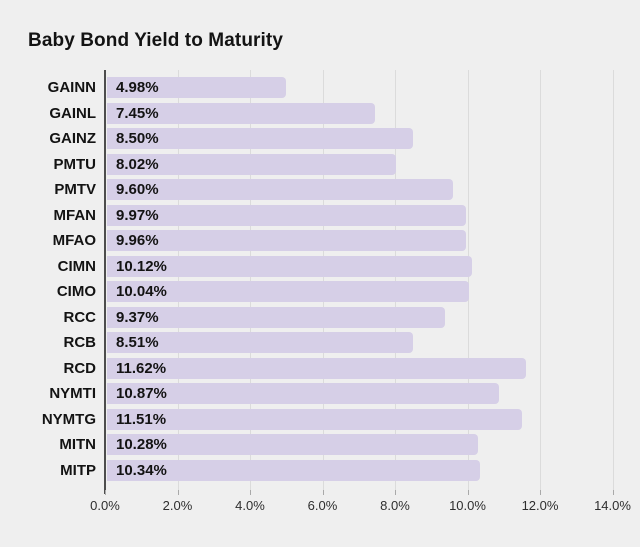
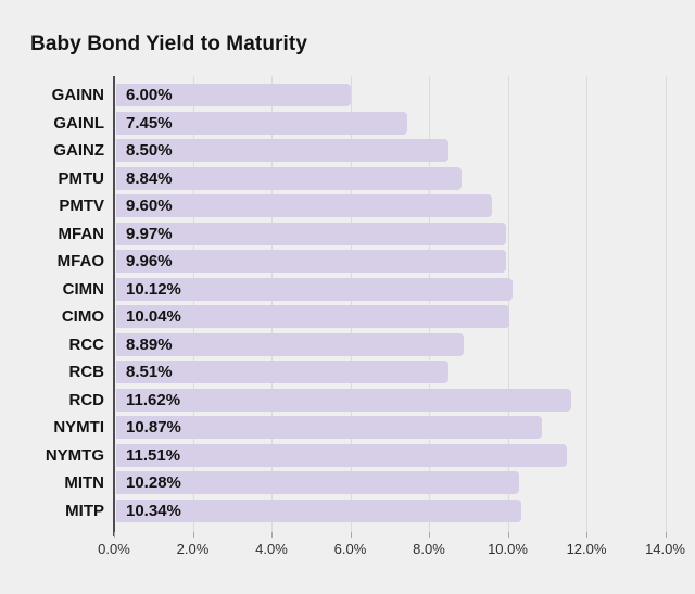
GAINN: 4.98% -> 6.00%
PMTU: 8.02% -> 8.84%
RCC: 9.37% -> 8.89%
